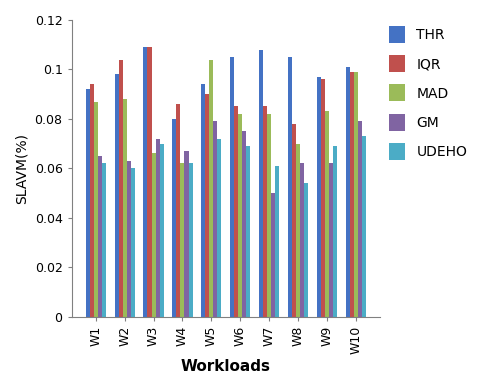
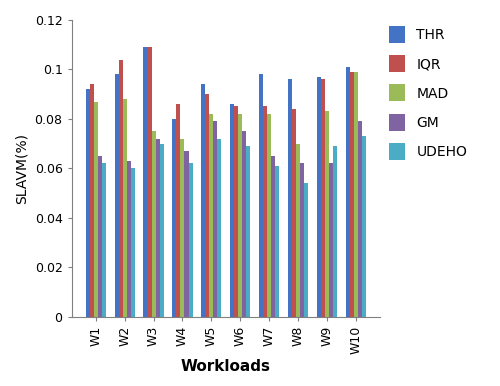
MAD/W3: 0.066 -> 0.075
MAD/W4: 0.062 -> 0.072
MAD/W5: 0.104 -> 0.082
THR/W6: 0.105 -> 0.086
THR/W7: 0.108 -> 0.098
GM/W7: 0.050 -> 0.065
THR/W8: 0.105 -> 0.096
IQR/W8: 0.078 -> 0.084
